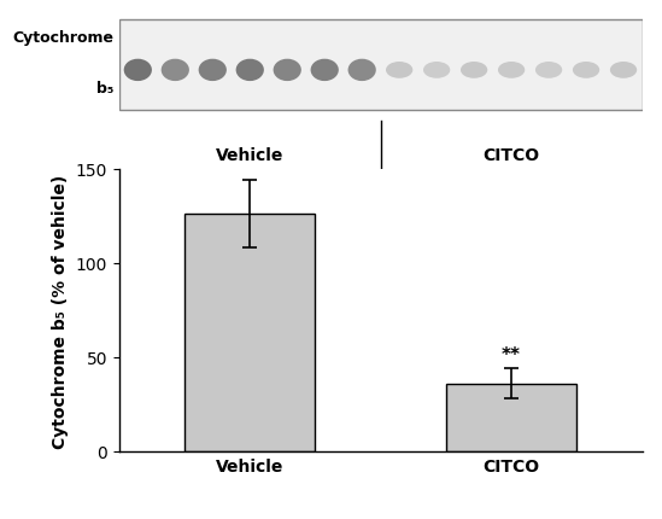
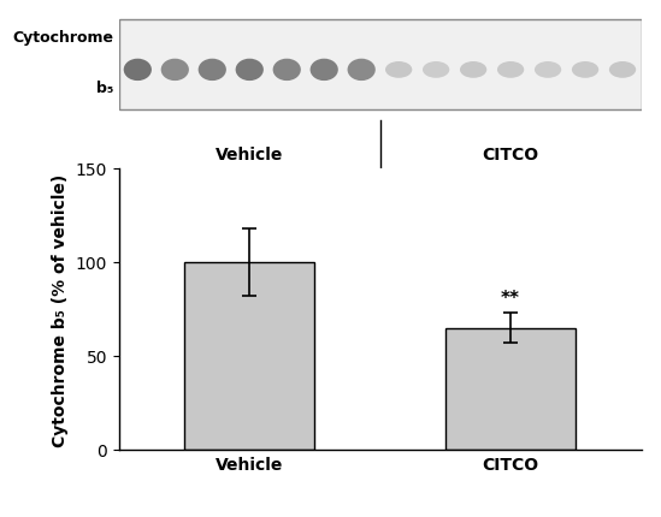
Vehicle: 126 -> 100
CITCO: 36 -> 65
